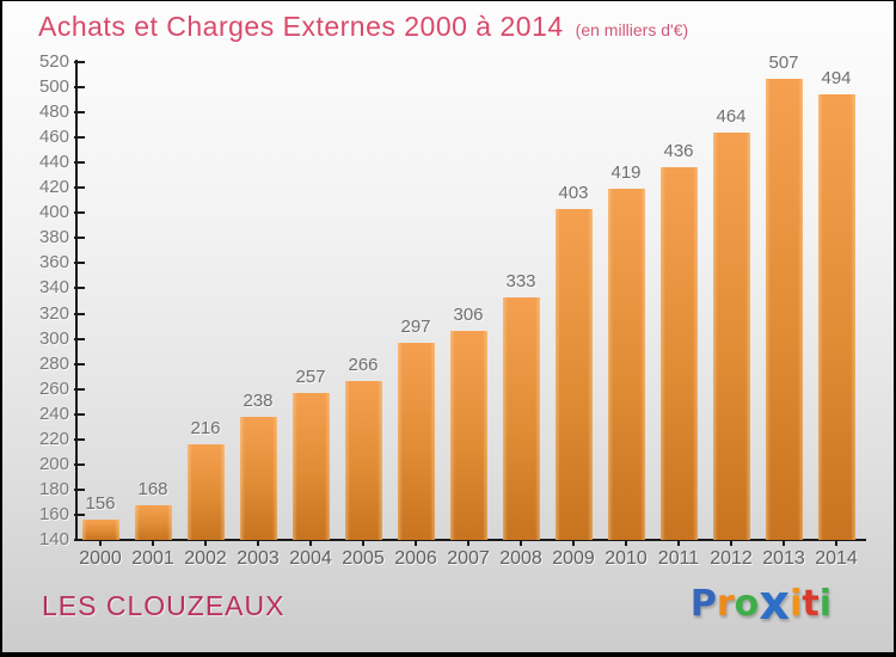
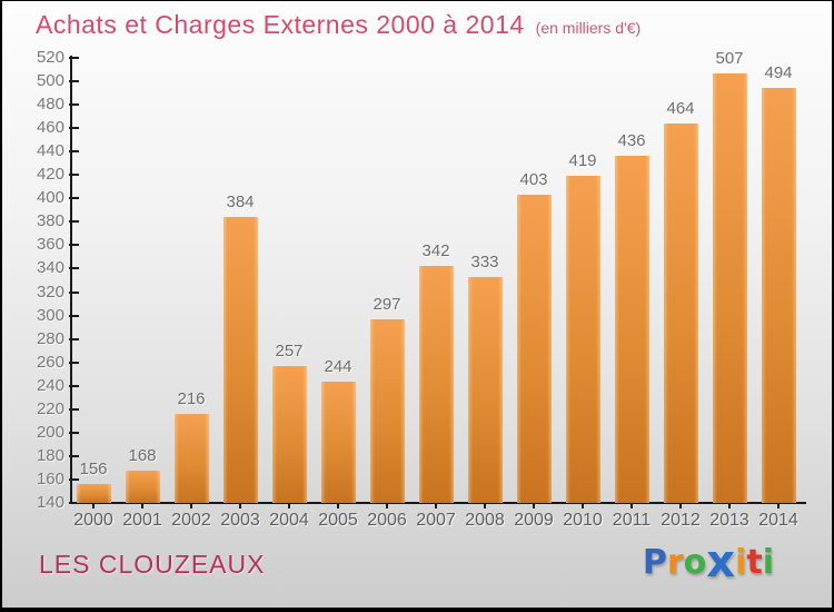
2003: 238 -> 384
2005: 266 -> 244
2007: 306 -> 342
